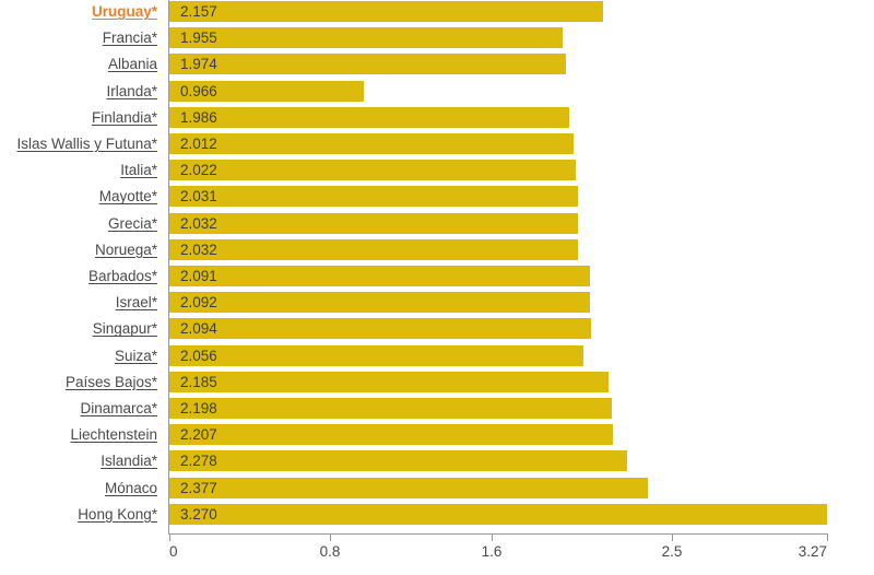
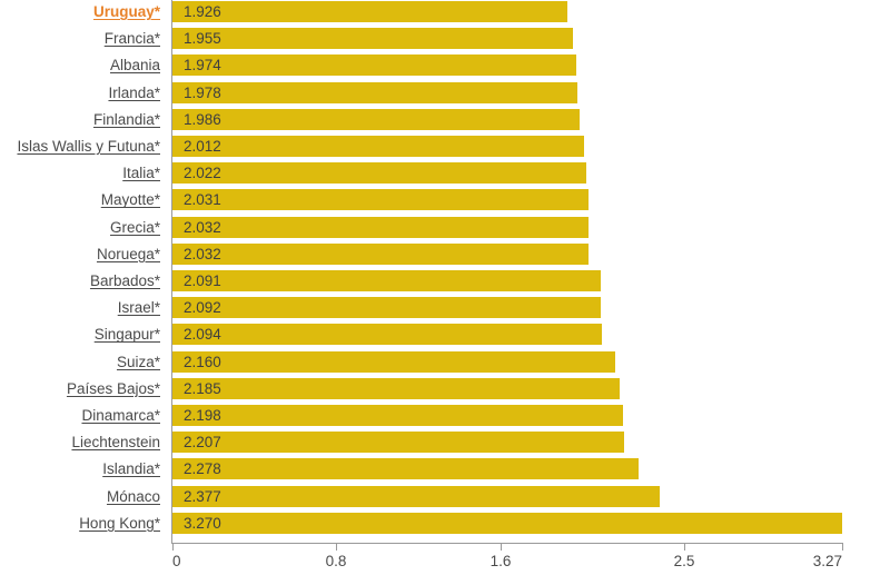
Uruguay*: 2.157 -> 1.926
Irlanda*: 0.966 -> 1.978
Suiza*: 2.056 -> 2.160
